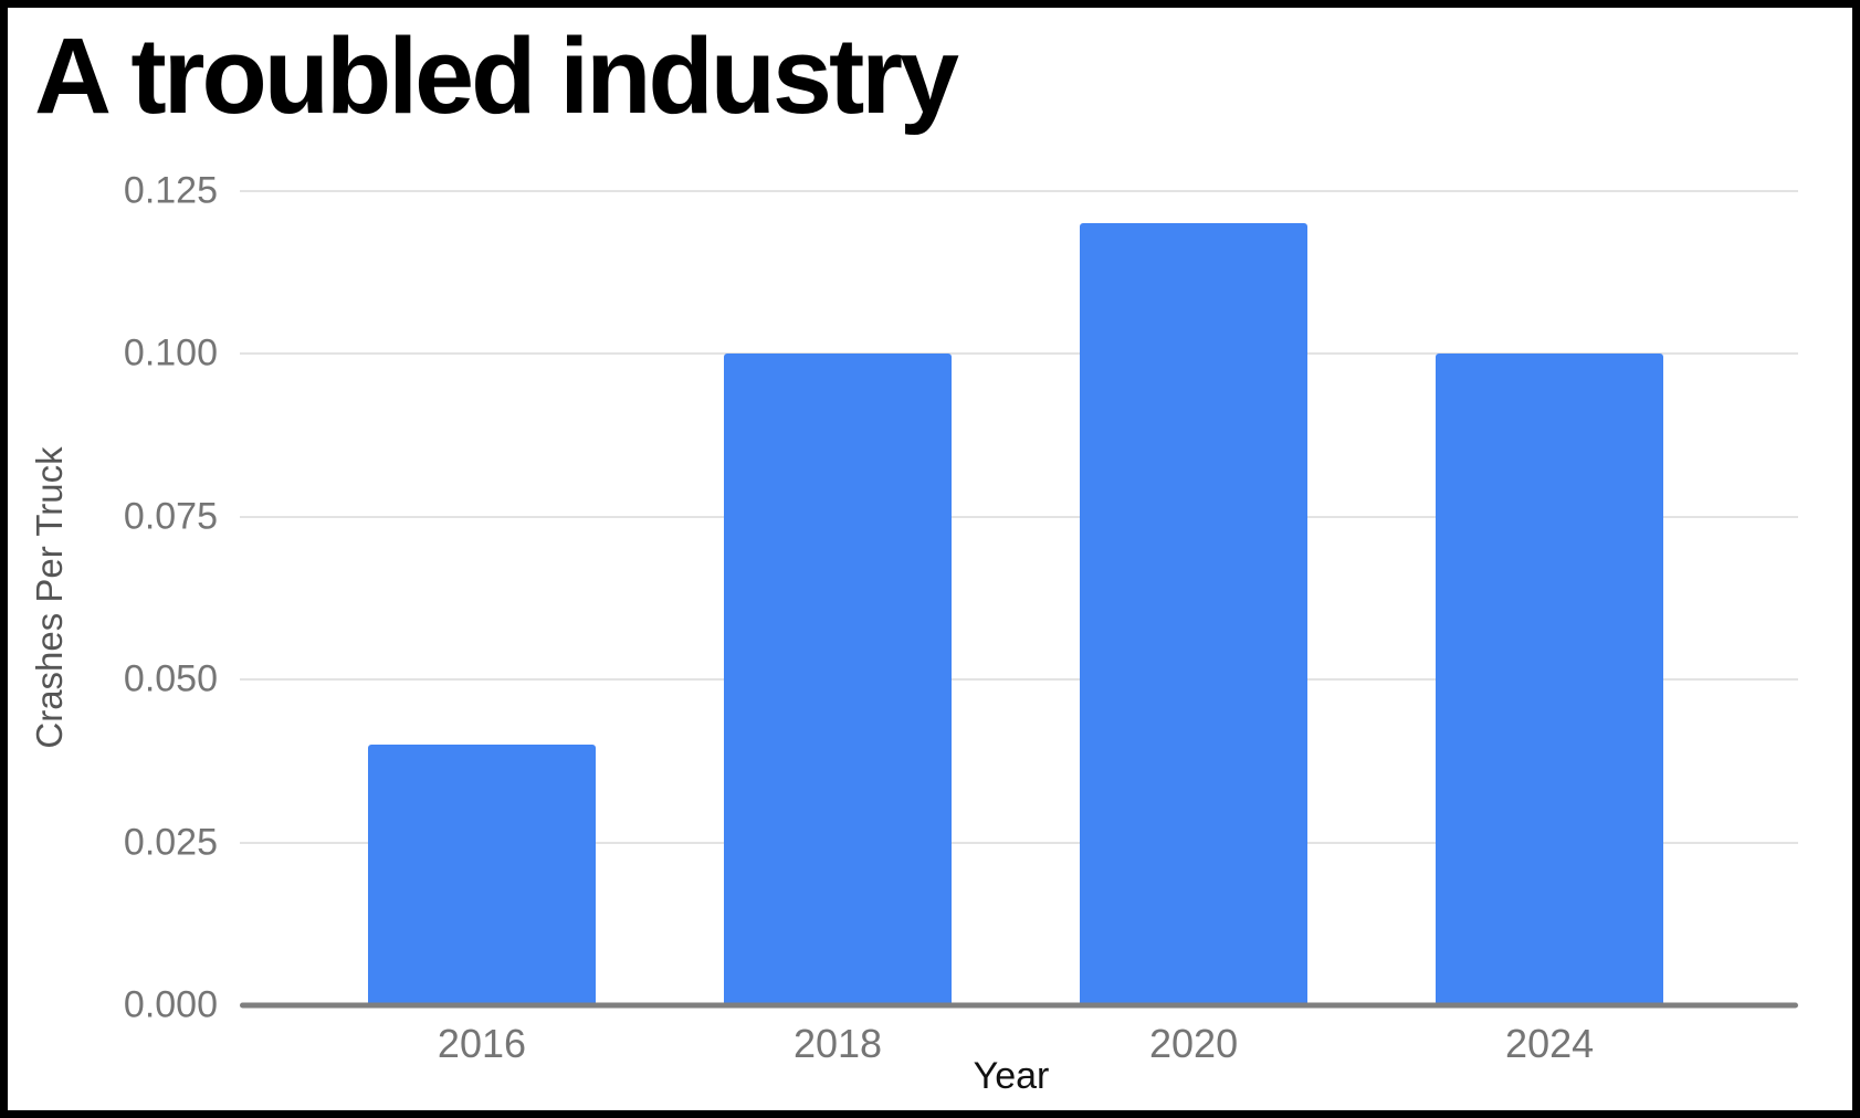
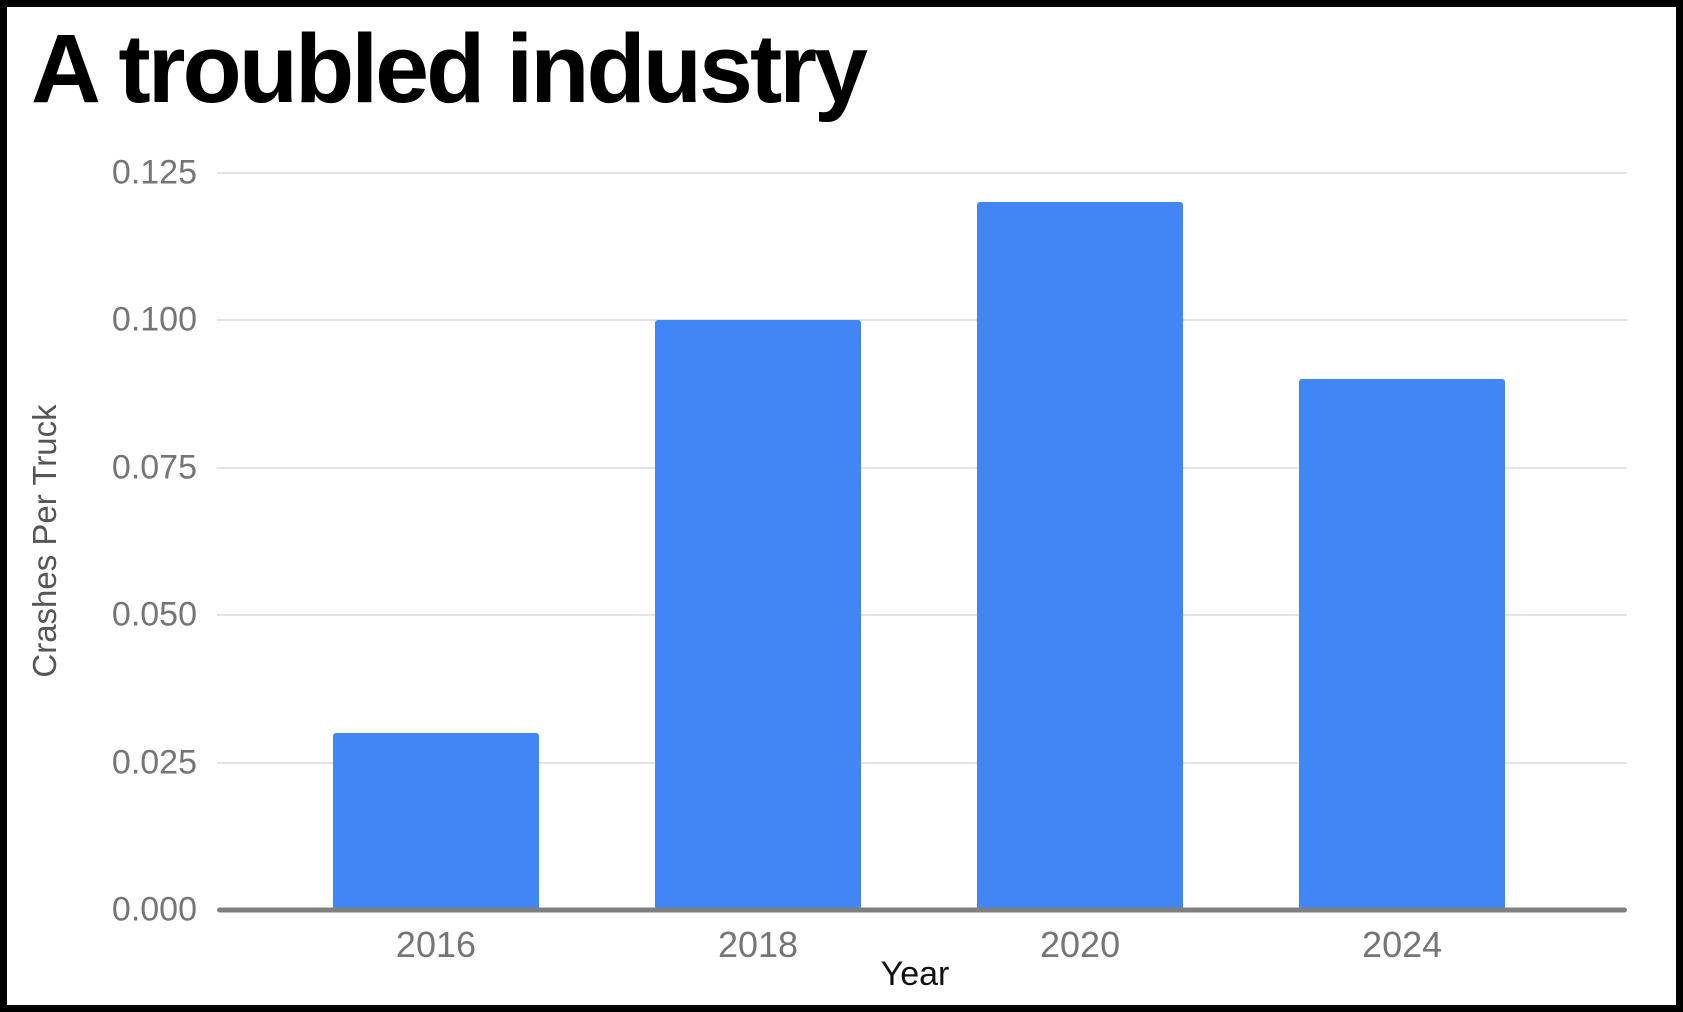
2016: 0.04 -> 0.03
2024: 0.10 -> 0.09
